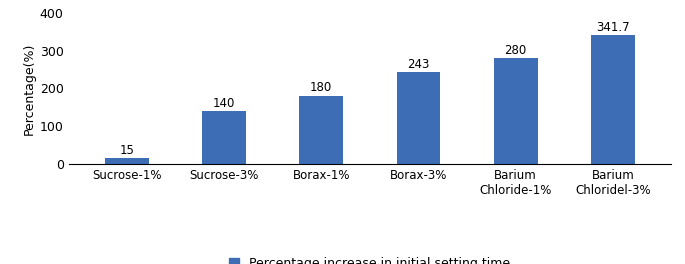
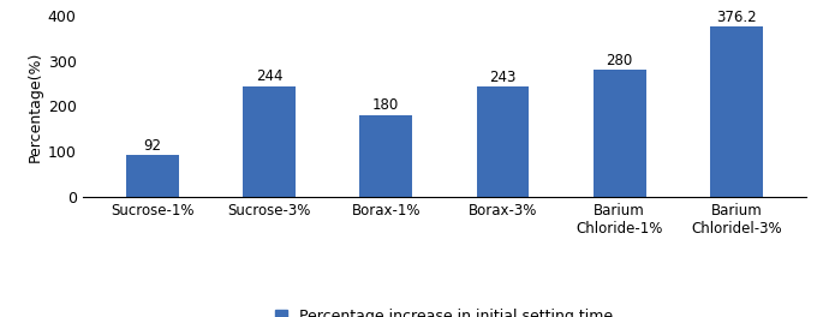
Sucrose-1%: 15 -> 92
Sucrose-3%: 140 -> 244
Barium Chloridel-3%: 341.7 -> 376.2
